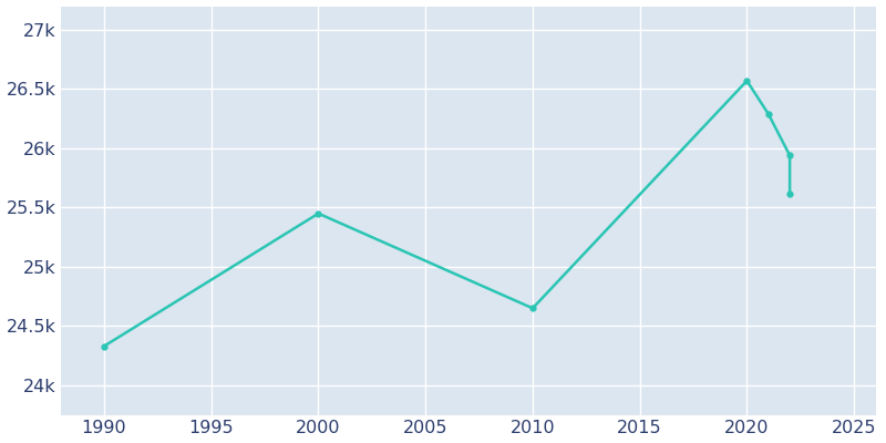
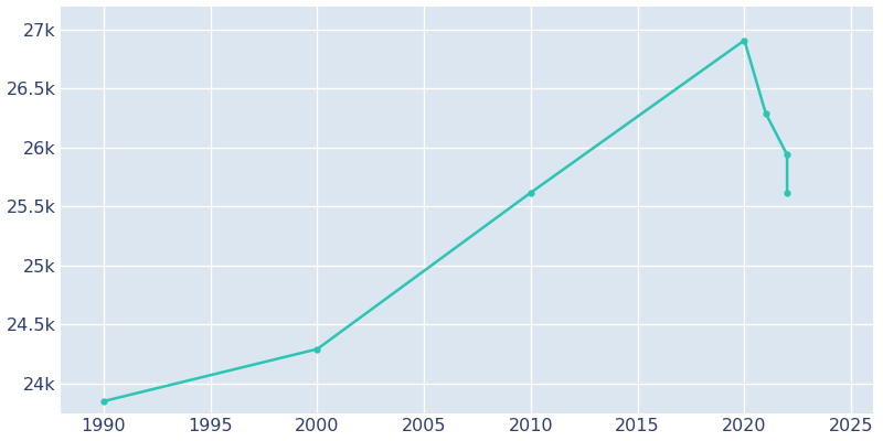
1990: 24.33k -> 23.85k
2000: 25.45k -> 24.29k
2010: 24.65k -> 25.62k
2020: 26.57k -> 26.91k
